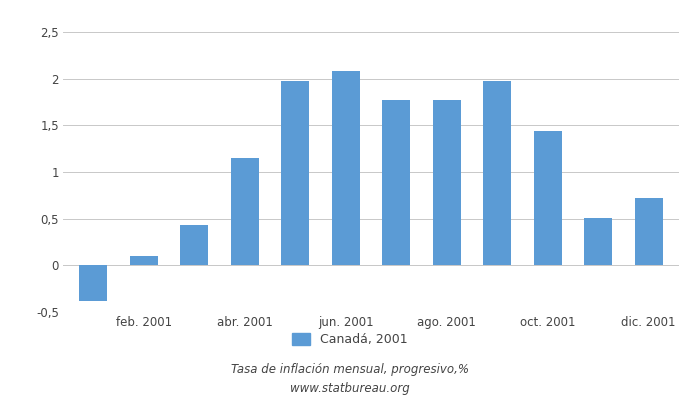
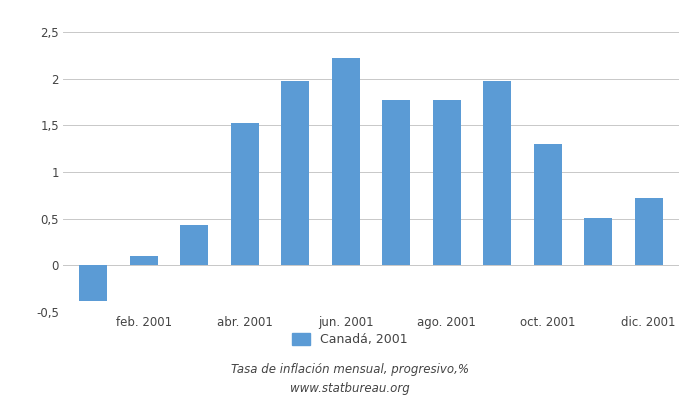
abr. 2001: 1,15 -> 1,52
jun. 2001: 2,08 -> 2,22
oct. 2001: 1,44 -> 1,30
